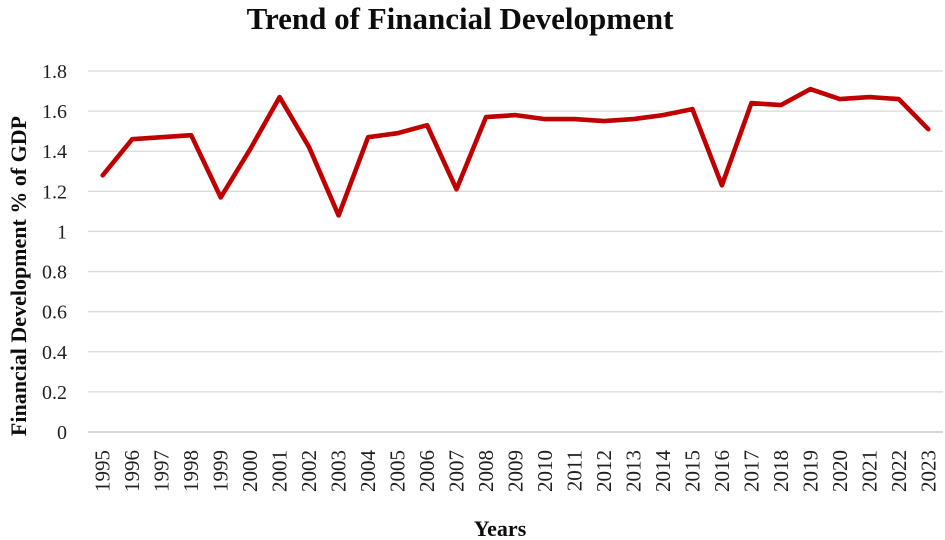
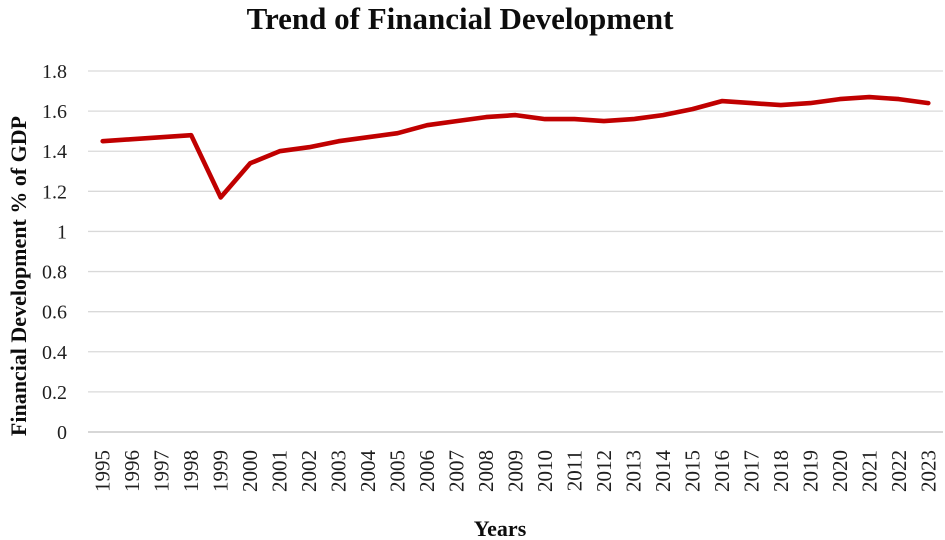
1995: 1.28 -> 1.45
2000: 1.41 -> 1.34
2001: 1.67 -> 1.40
2003: 1.08 -> 1.45
2007: 1.21 -> 1.55
2016: 1.23 -> 1.65
2019: 1.71 -> 1.64
2023: 1.51 -> 1.64
